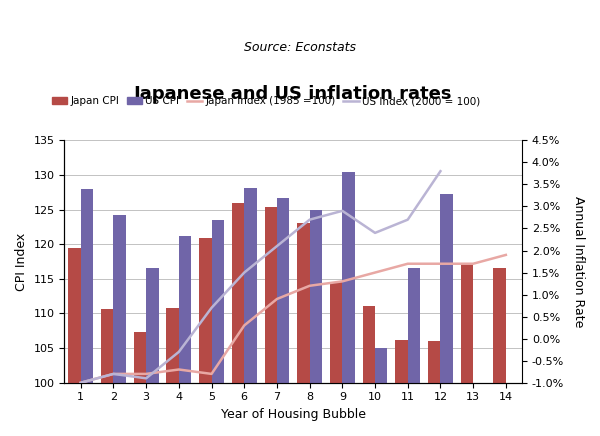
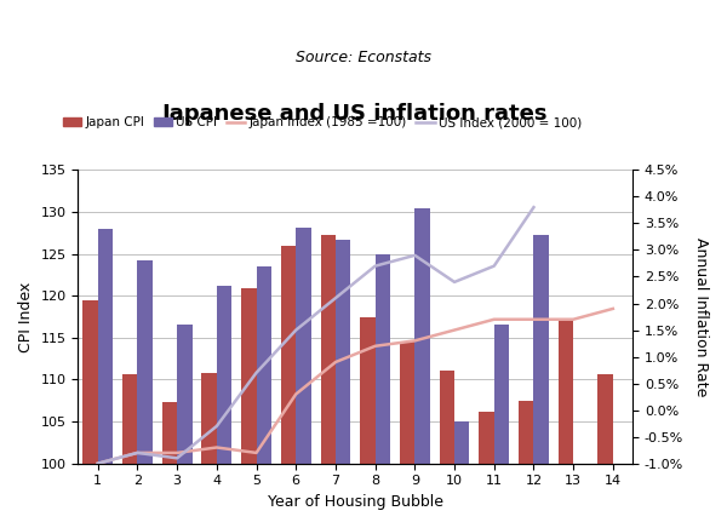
Japan CPI/7: 125.4 -> 127.2
Japan CPI/8: 123.0 -> 117.5
Japan CPI/12: 106.0 -> 107.4
Japan CPI/14: 116.6 -> 110.7
